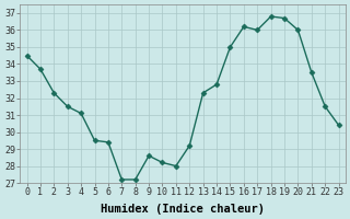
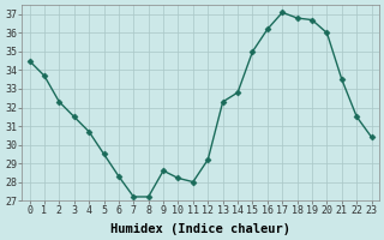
4: 31.1 -> 30.7
6: 29.4 -> 28.3
17: 36.0 -> 37.1
